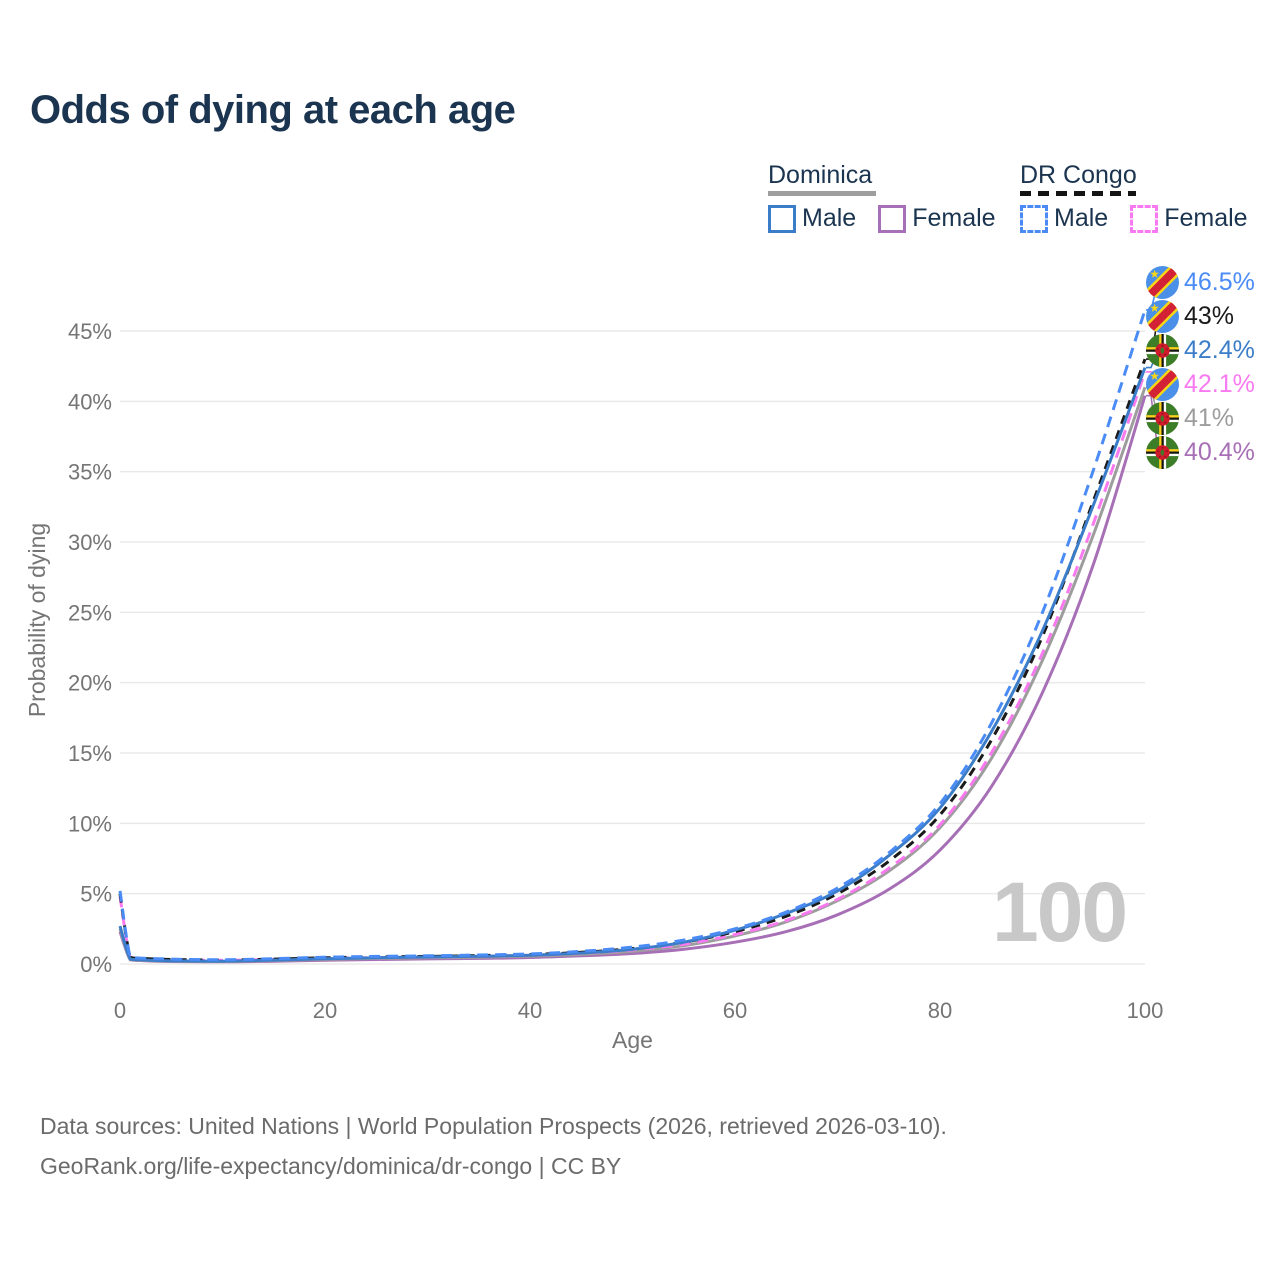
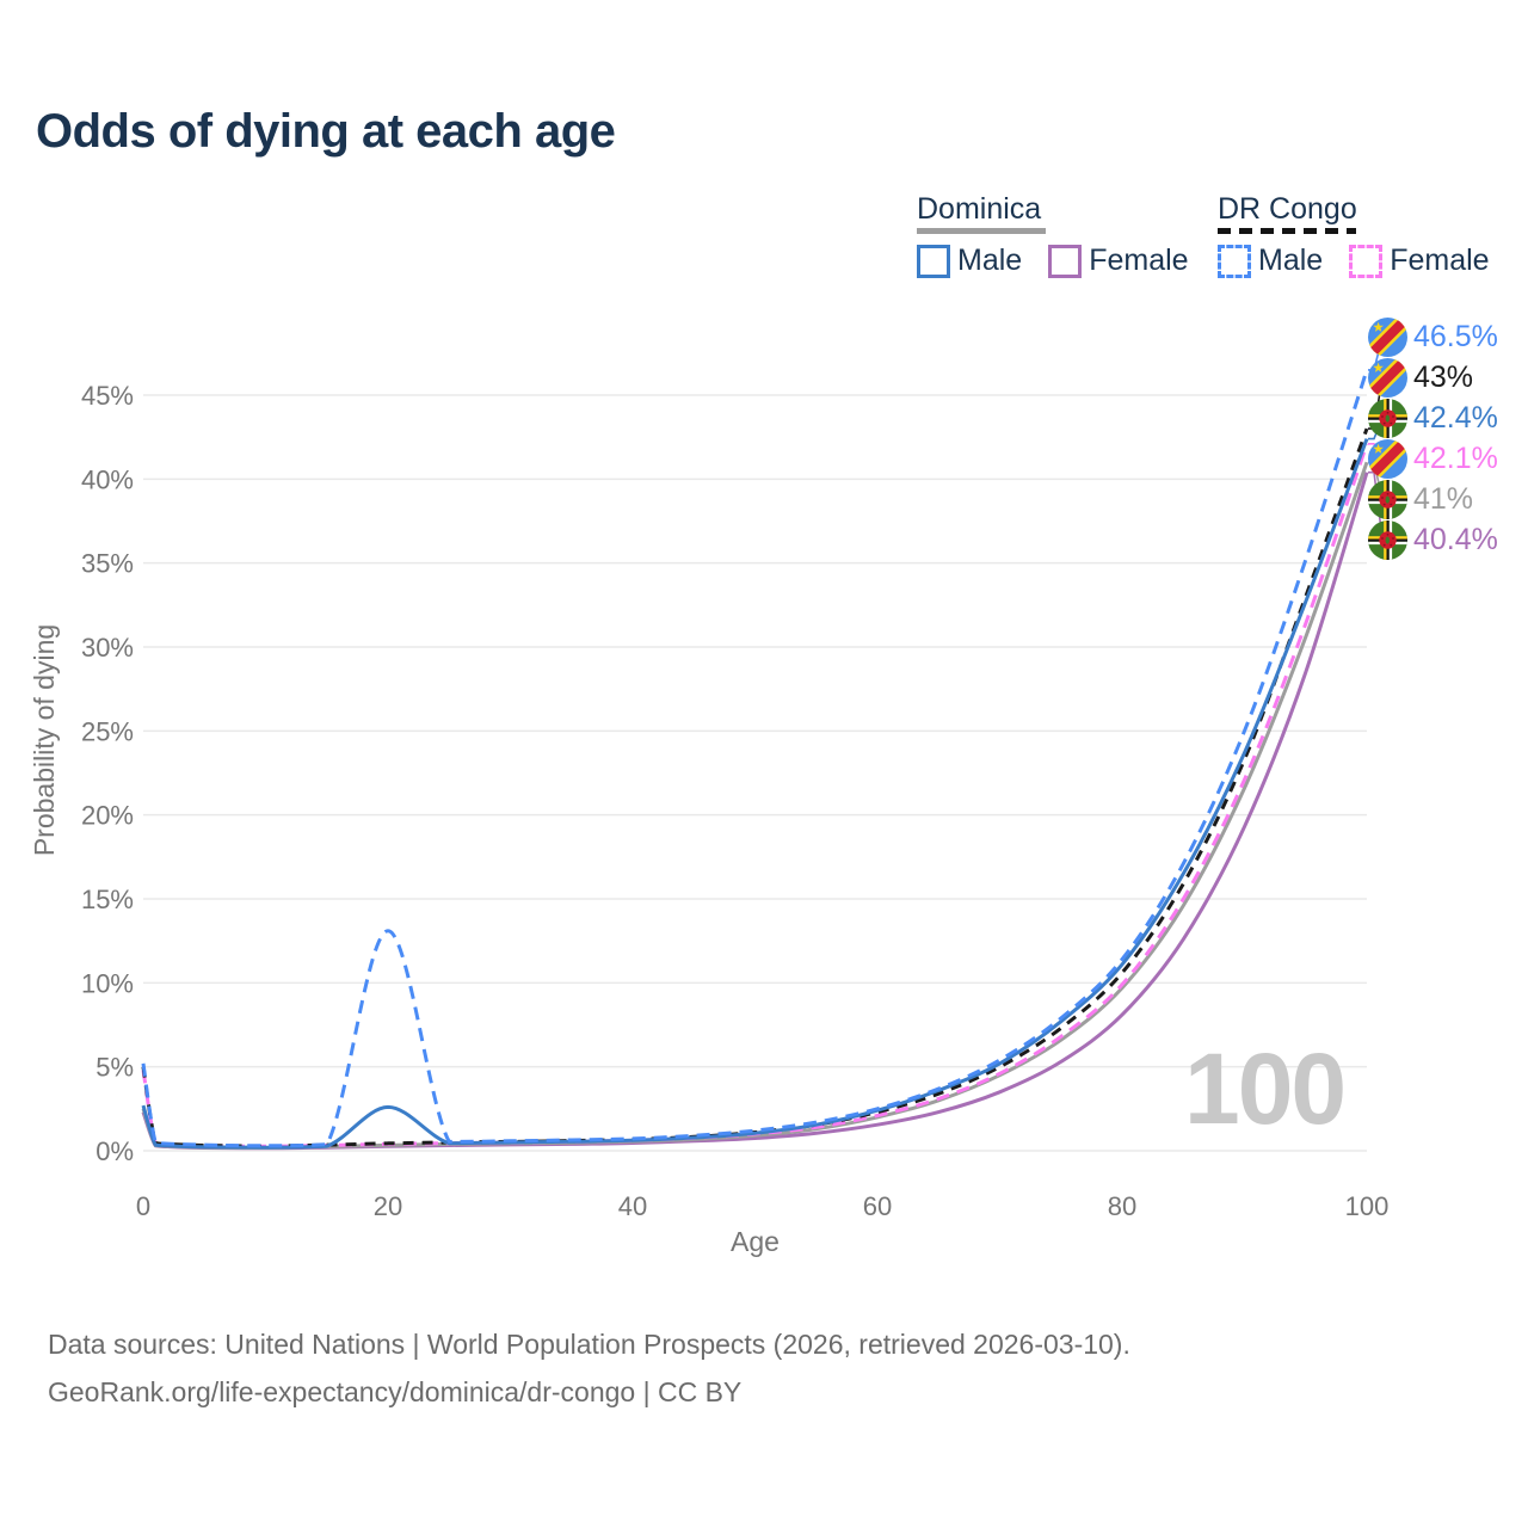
Dominica Male/20: 0.4% -> 2.6%
DR Congo Male/20: 0.5% -> 13.1%
